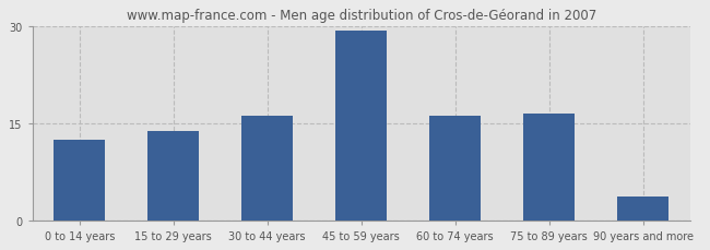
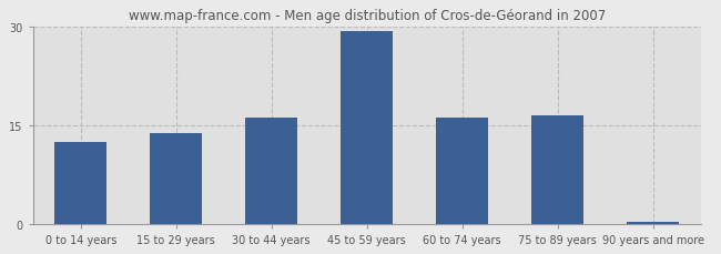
90 years and more: 3.6 -> 0.3
